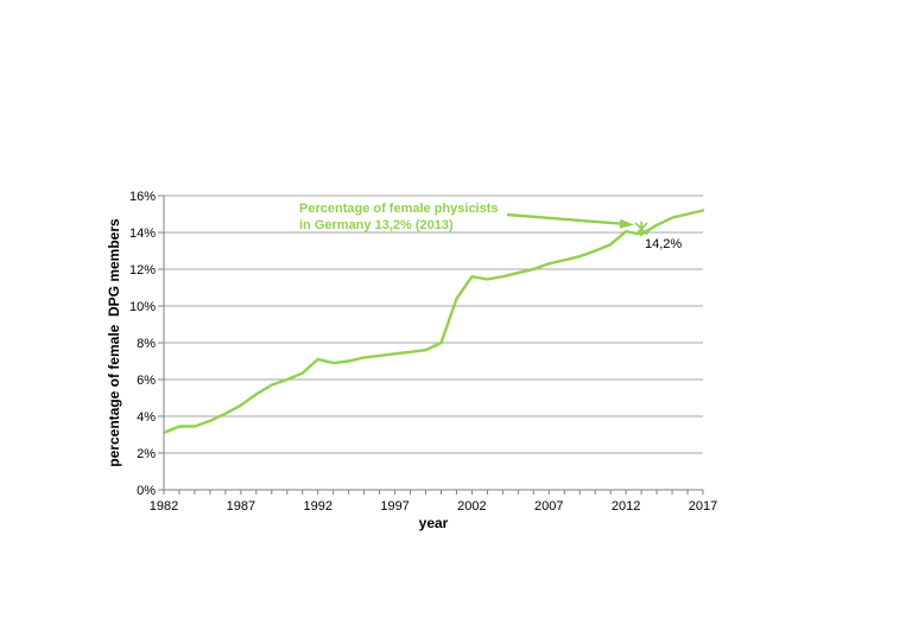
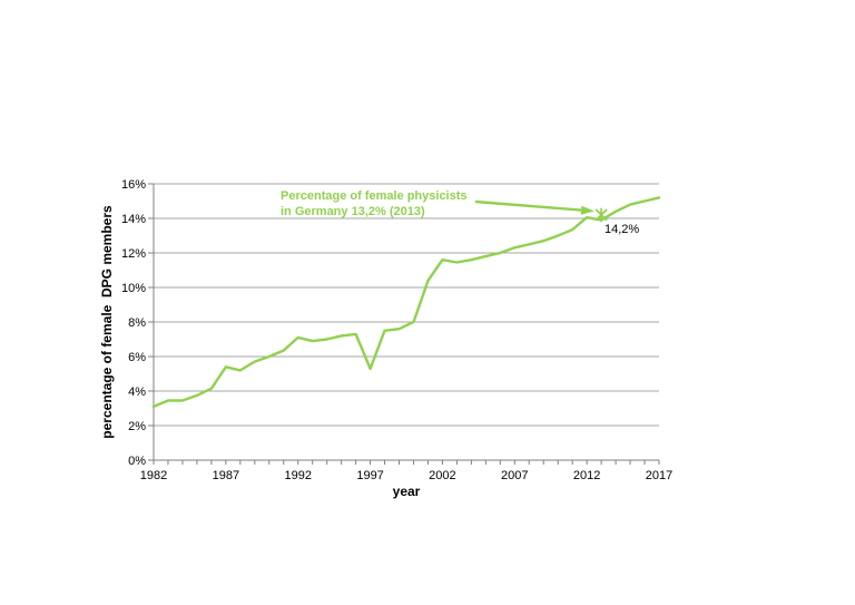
1987: 4.6% -> 5.4%
1997: 7.4% -> 5.3%
